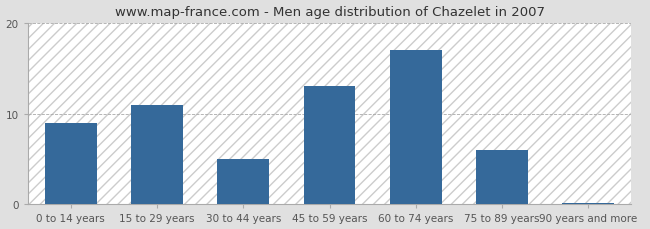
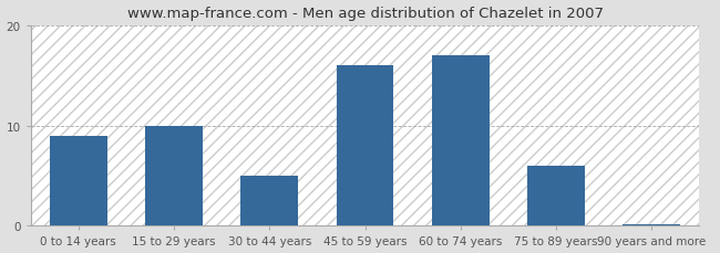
15 to 29 years: 11.0 -> 10.0
45 to 59 years: 13.0 -> 16.0
